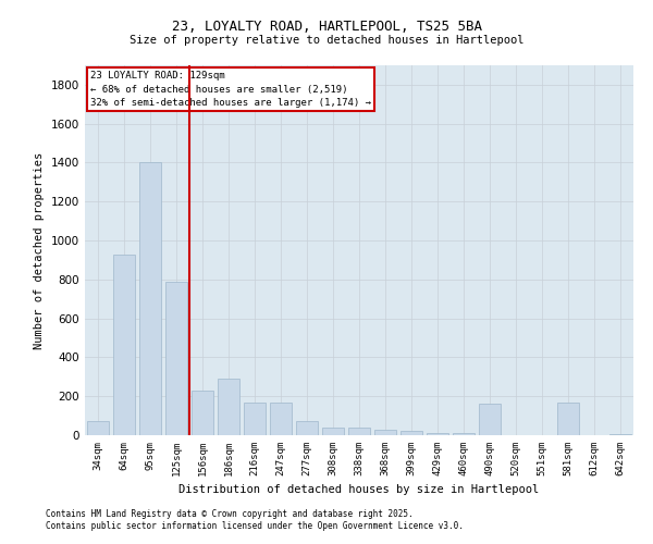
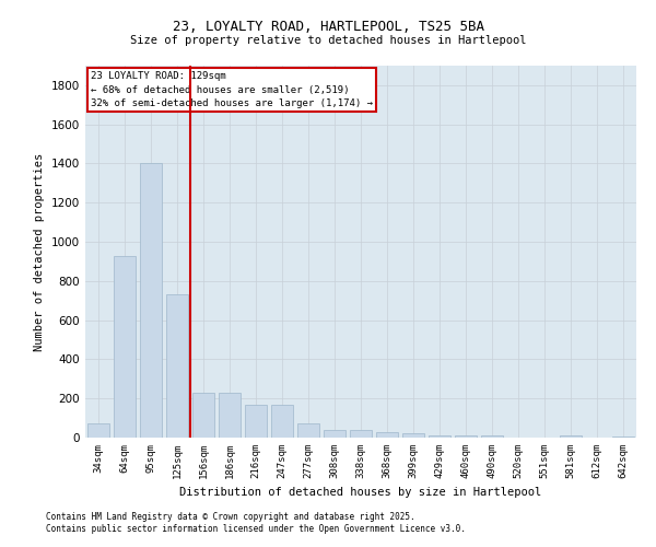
125sqm: 790 -> 730
186sqm: 290 -> 230
490sqm: 160 -> 10
581sqm: 170 -> 10
